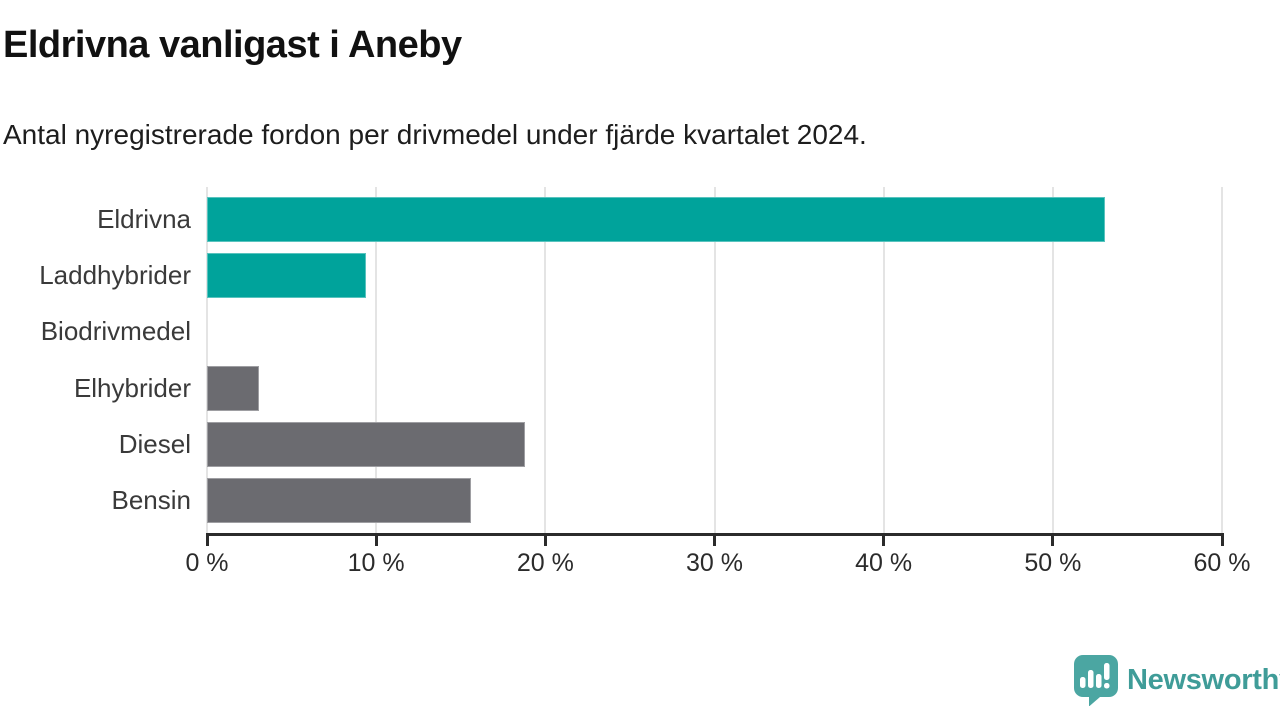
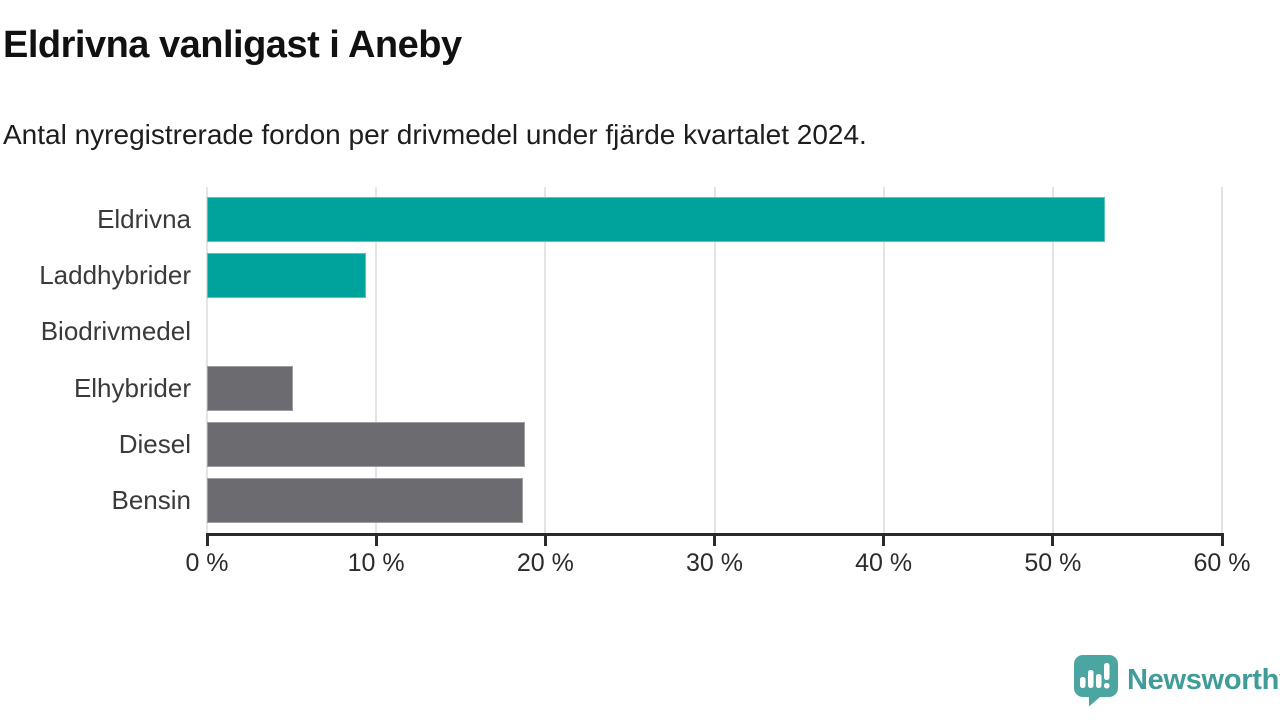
Elhybrider: 3.1% -> 5.1%
Bensin: 15.6% -> 18.7%
